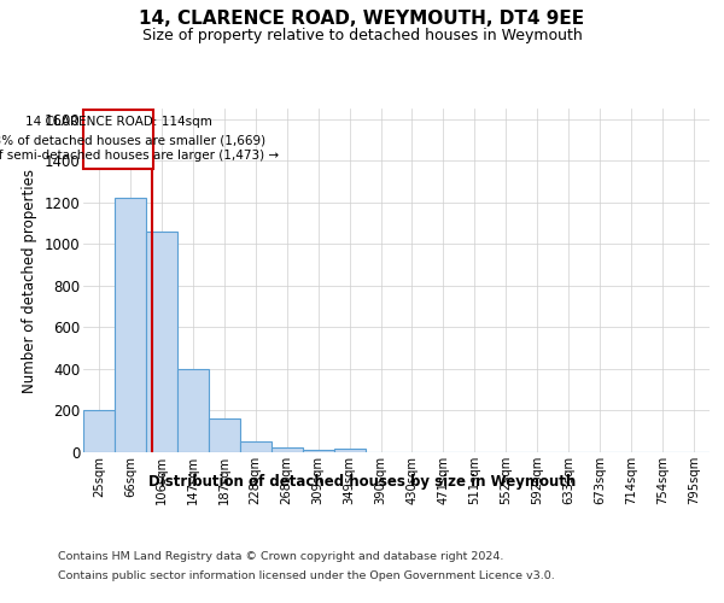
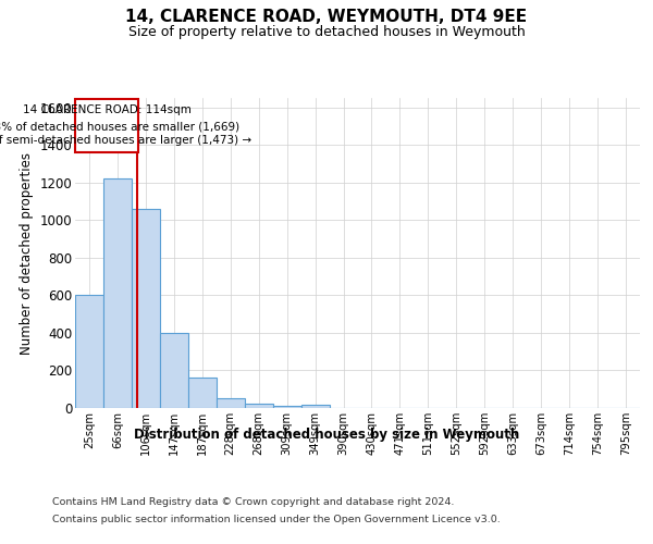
25sqm: 200 -> 600
